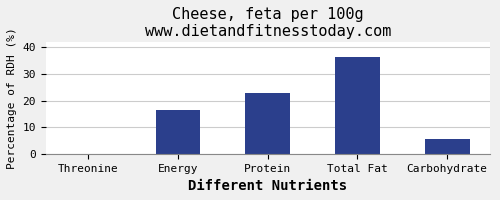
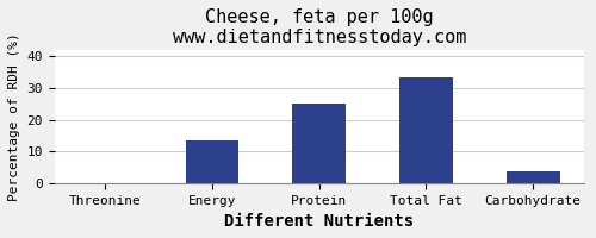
Energy: 16.5 -> 13.5
Protein: 23.0 -> 25.0
Total Fat: 36.5 -> 33.5
Carbohydrate: 5.5 -> 3.5
